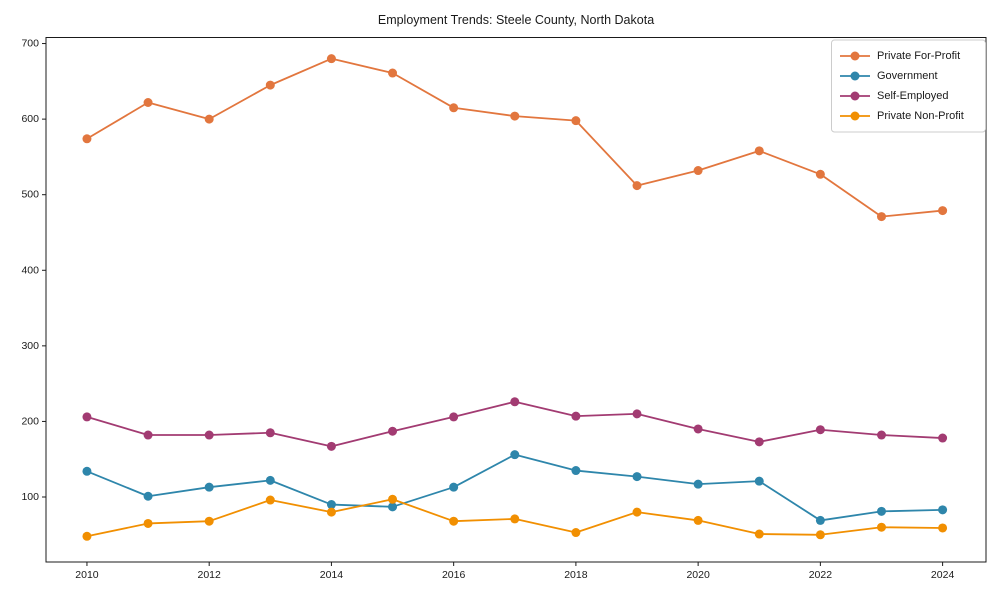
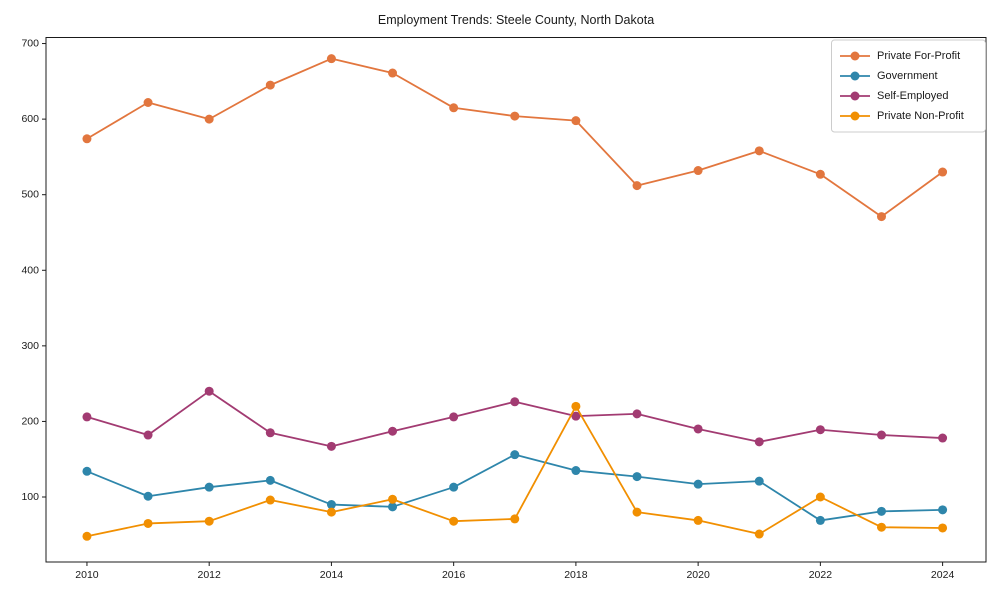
Self-Employed/2012: 180 -> 240
Private Non-Profit/2018: 50 -> 220
Private Non-Profit/2022: 50 -> 100
Private For-Profit/2024: 480 -> 530
